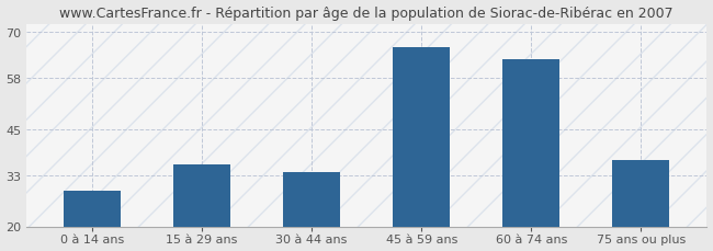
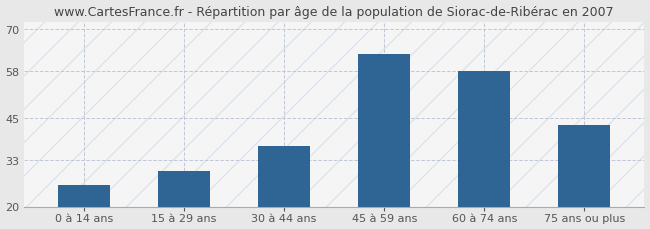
0 à 14 ans: 29 -> 26
15 à 29 ans: 36 -> 30
30 à 44 ans: 34 -> 37
45 à 59 ans: 66 -> 63
60 à 74 ans: 63 -> 58
75 ans ou plus: 37 -> 43
